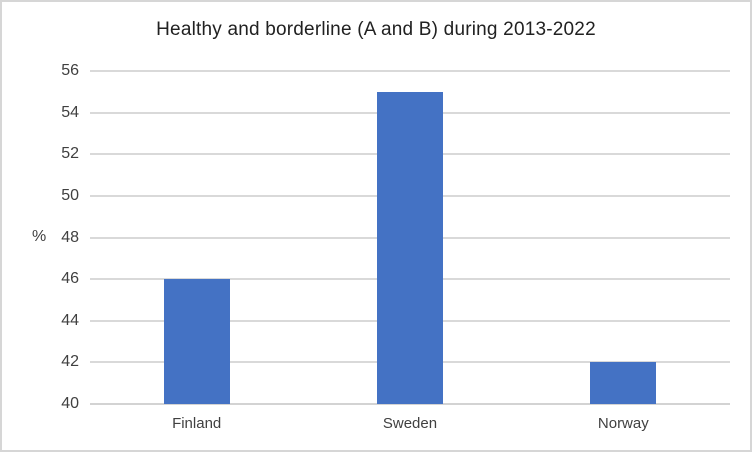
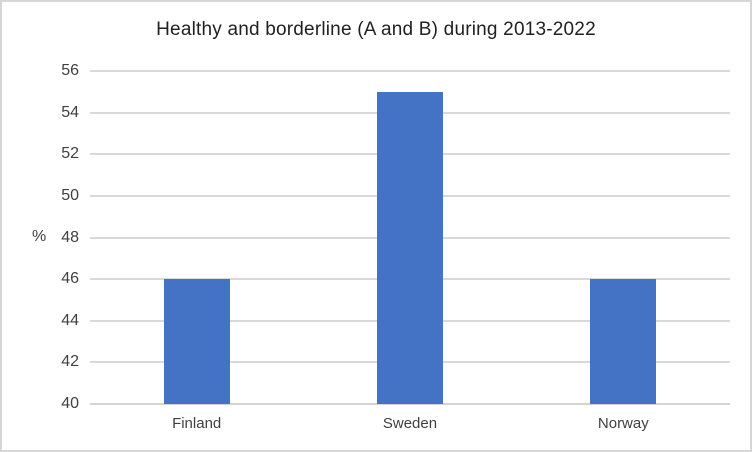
Norway: 42 -> 46
